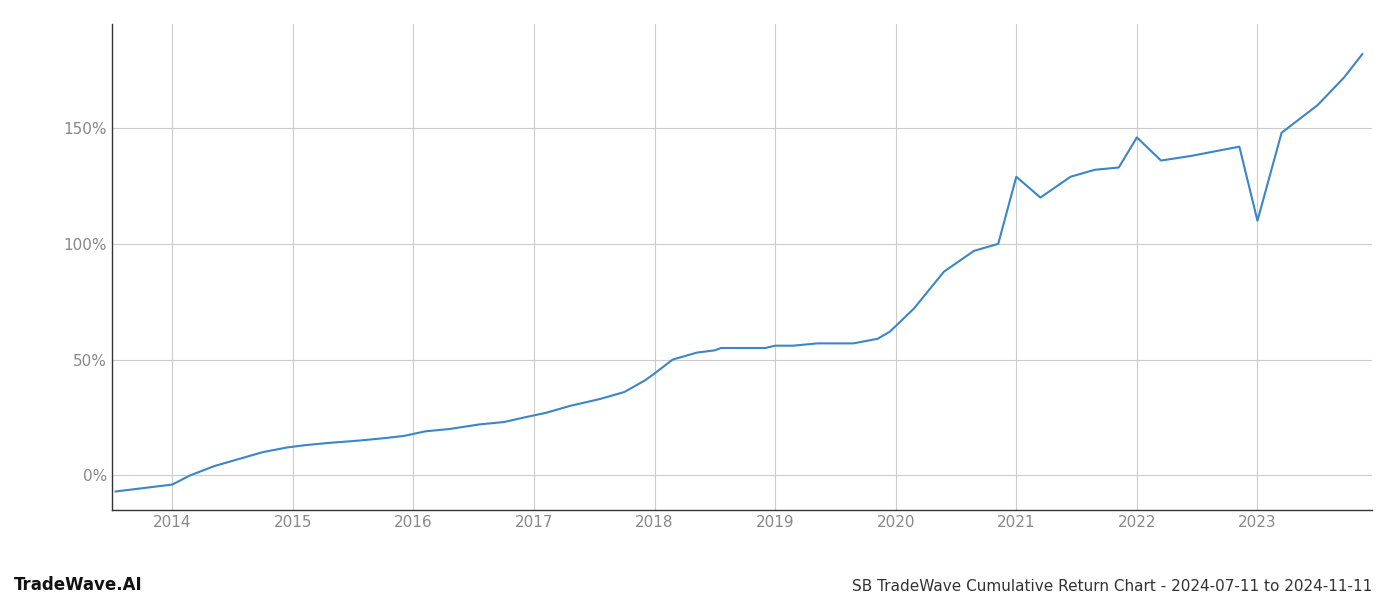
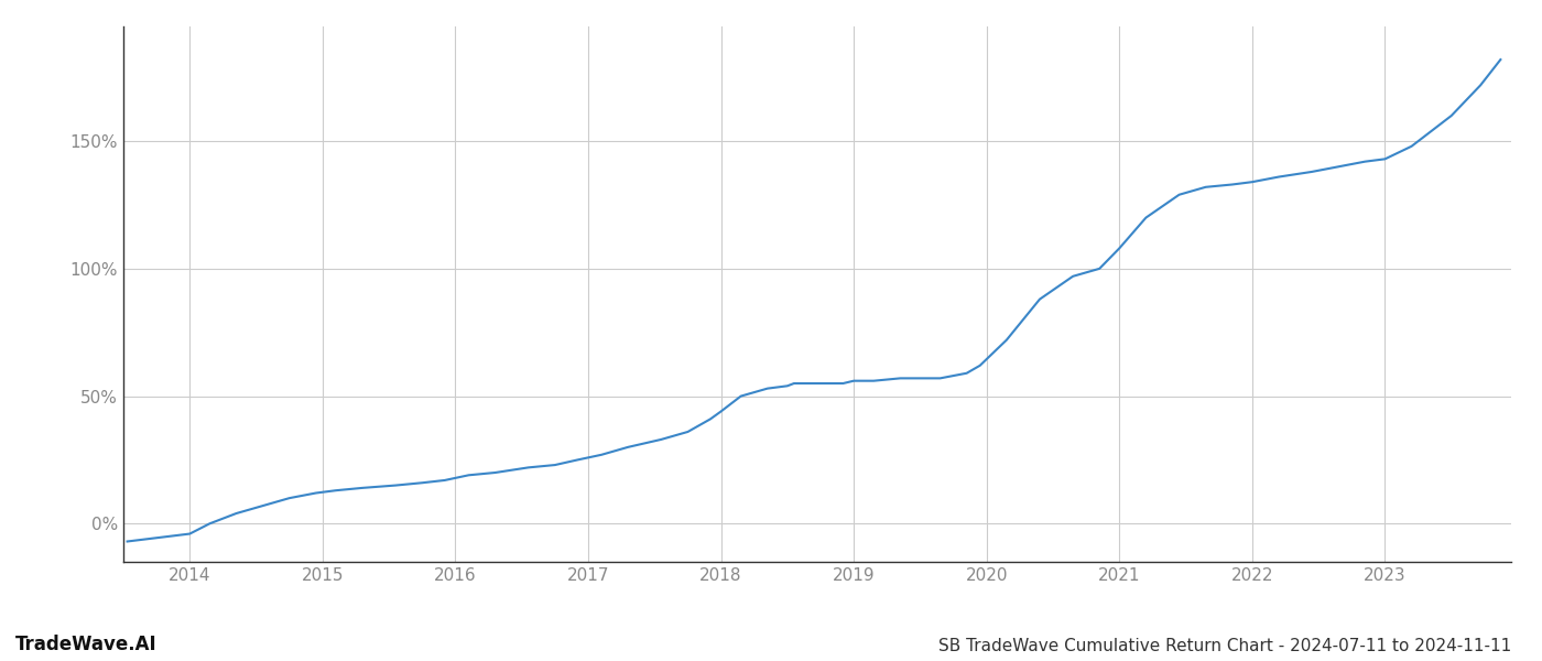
2021: 129% -> 108%
2022: 146% -> 134%
2023: 110% -> 143%
